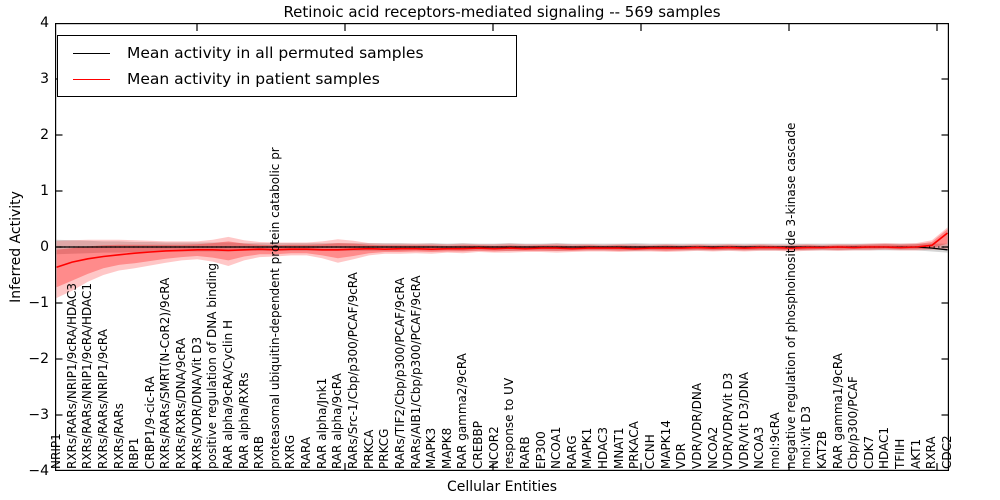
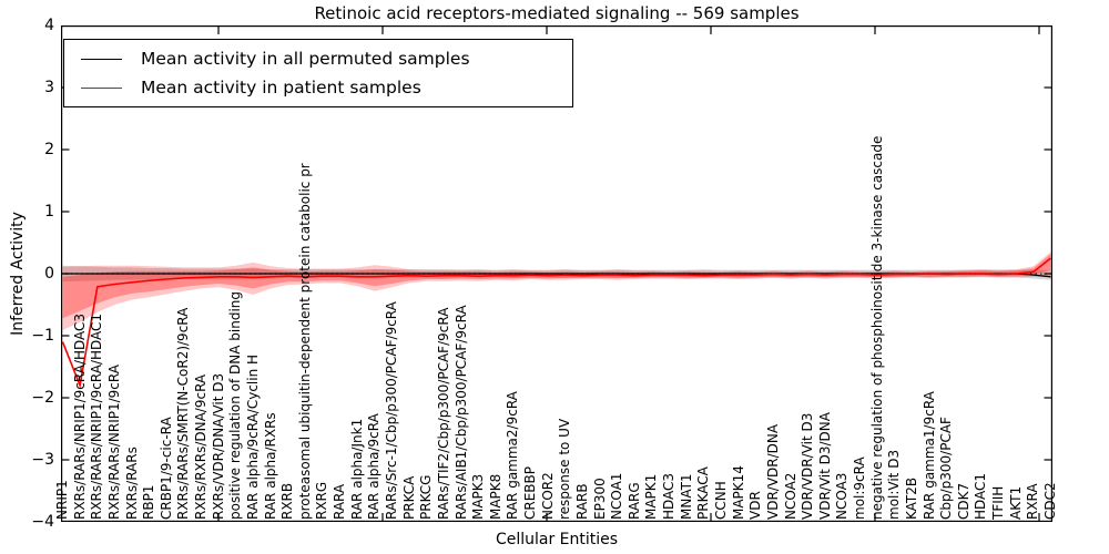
Mean activity in patient samples/NRIP1: -0.4 -> -1.1
Mean activity in patient samples/RXRs/RARs/NRIP1/9cRA/HDAC3: -0.3 -> -1.8
